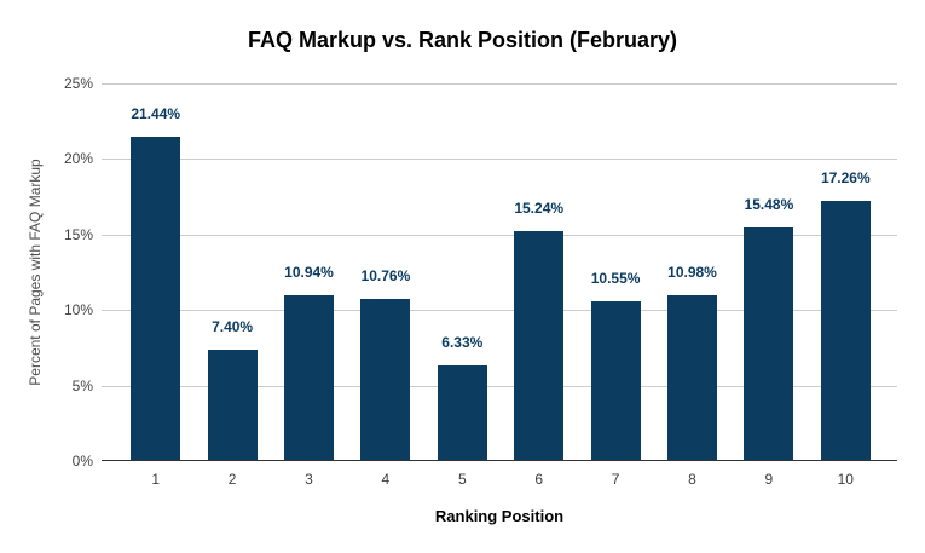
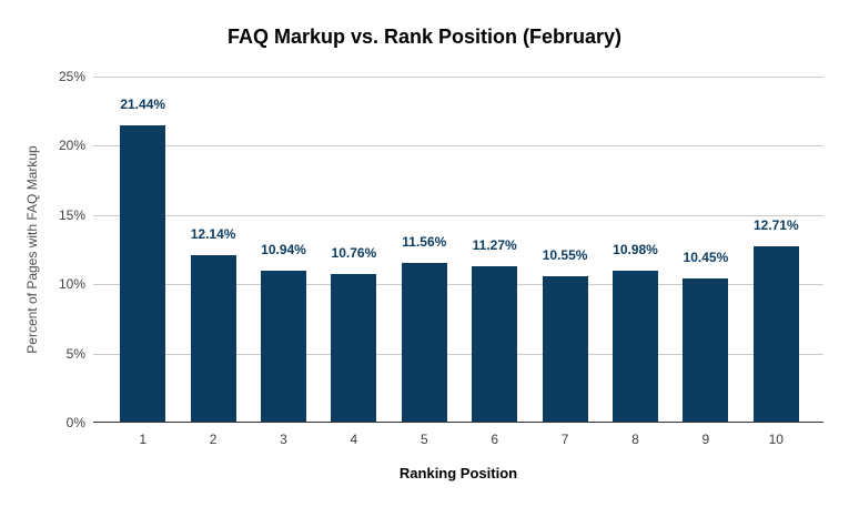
2: 7.40% -> 12.14%
5: 6.33% -> 11.56%
6: 15.24% -> 11.27%
9: 15.48% -> 10.45%
10: 17.26% -> 12.71%
